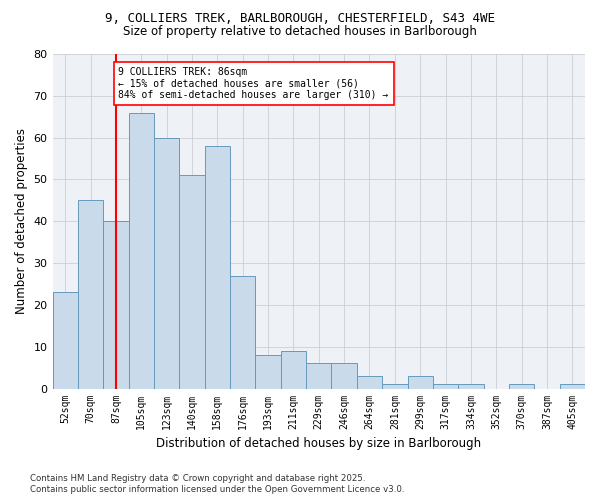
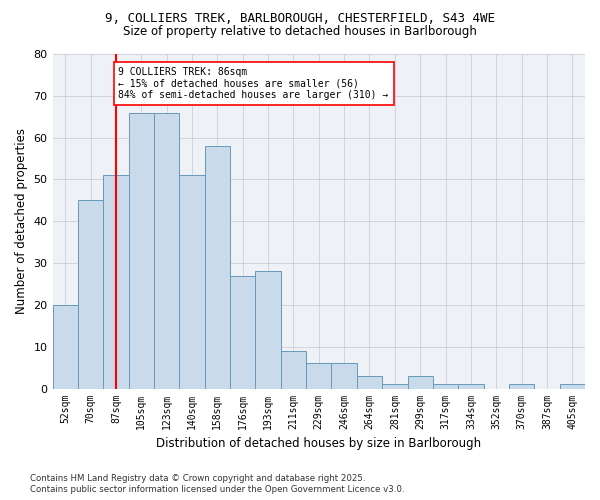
52sqm: 23 -> 20
87sqm: 40 -> 51
123sqm: 60 -> 66
193sqm: 8 -> 28
